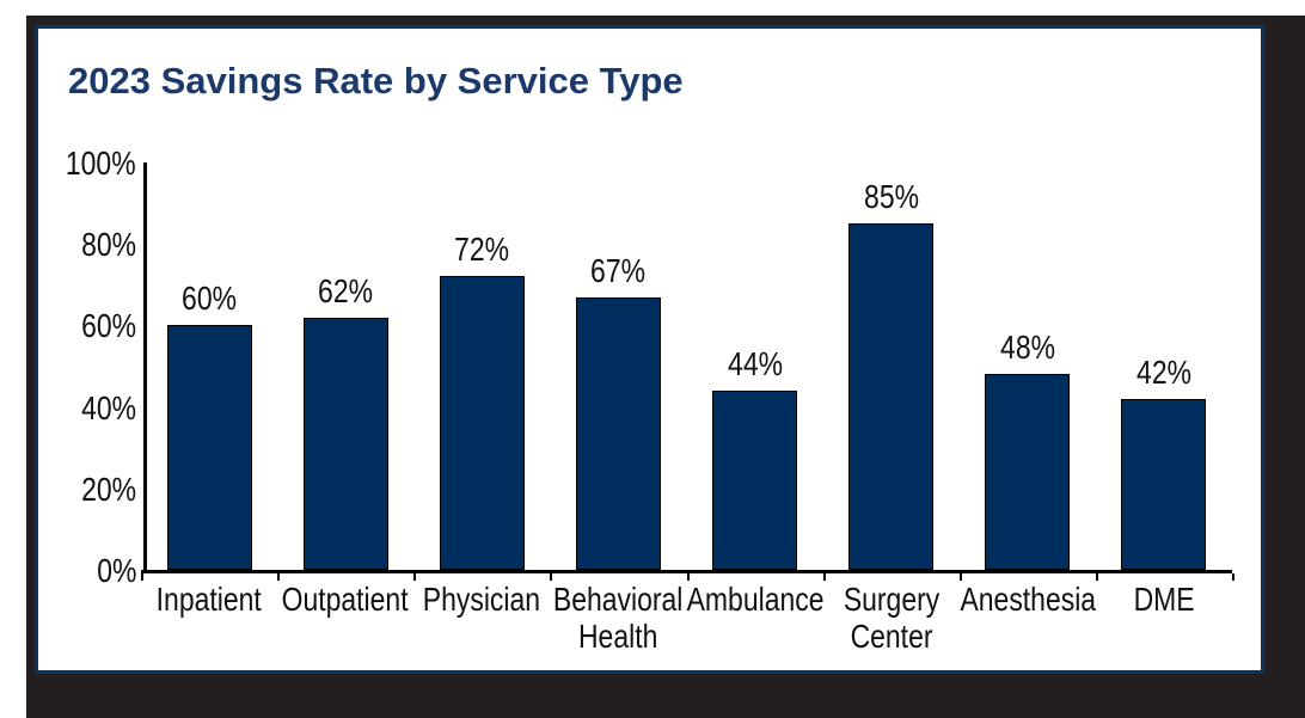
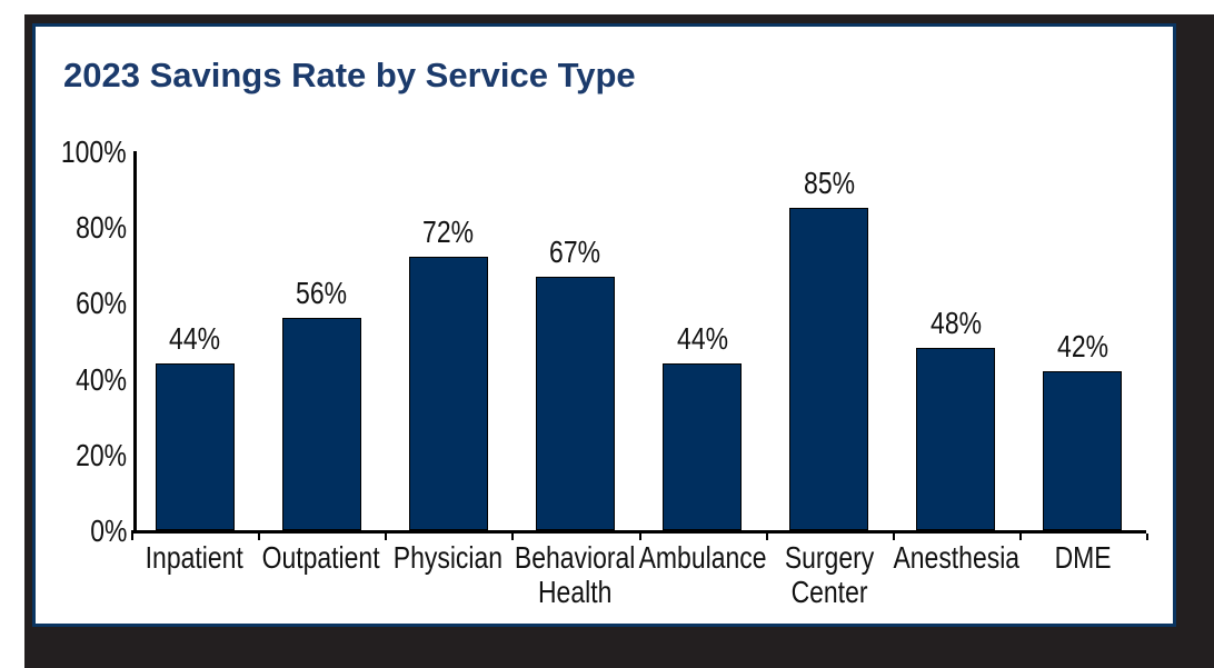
Inpatient: 60% -> 44%
Outpatient: 62% -> 56%
